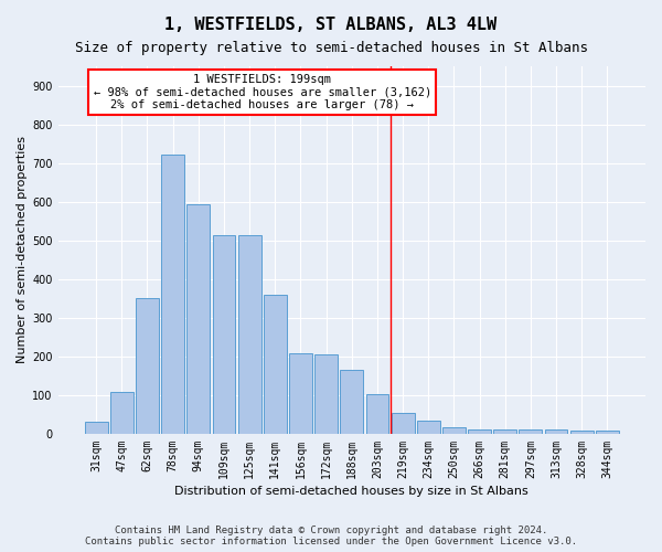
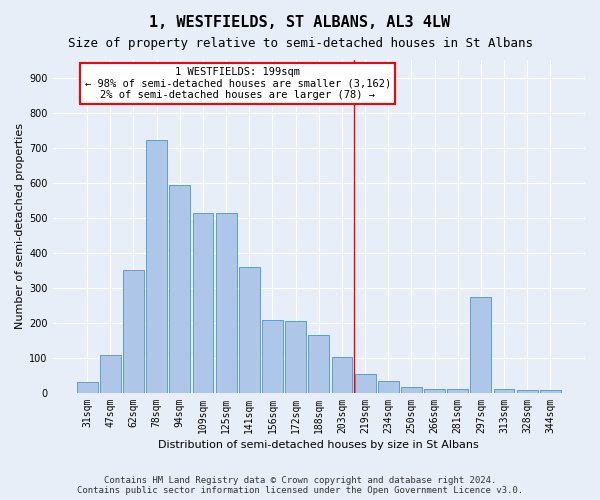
297sqm: 10 -> 275
